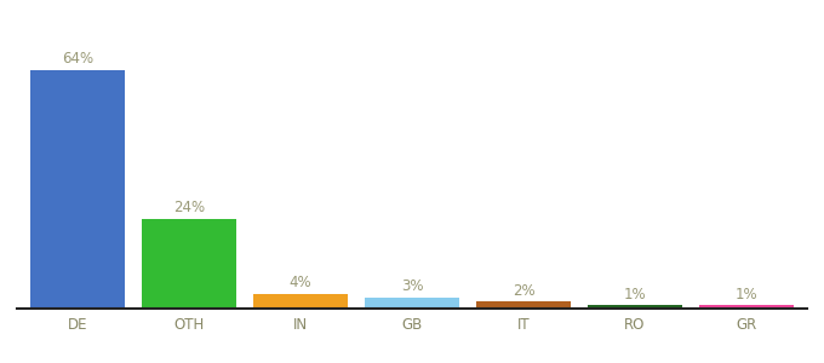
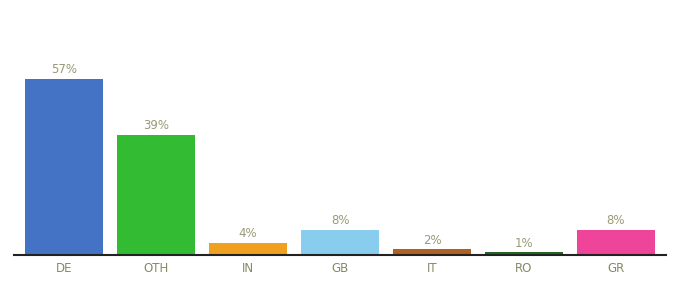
DE: 64% -> 57%
OTH: 24% -> 39%
GB: 3% -> 8%
GR: 1% -> 8%
